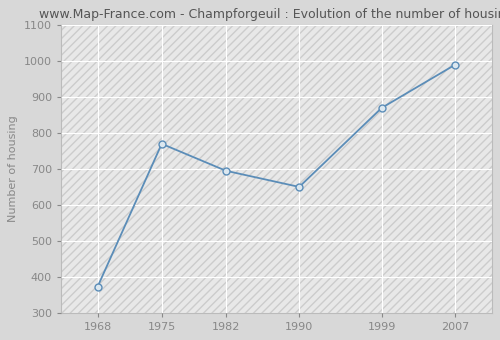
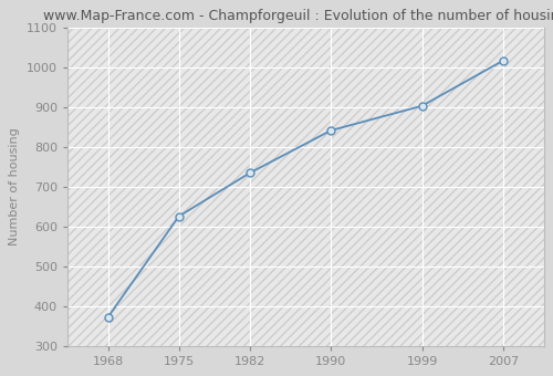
1975: 770 -> 626
1982: 695 -> 735
1990: 650 -> 842
1999: 870 -> 904
2007: 990 -> 1018
